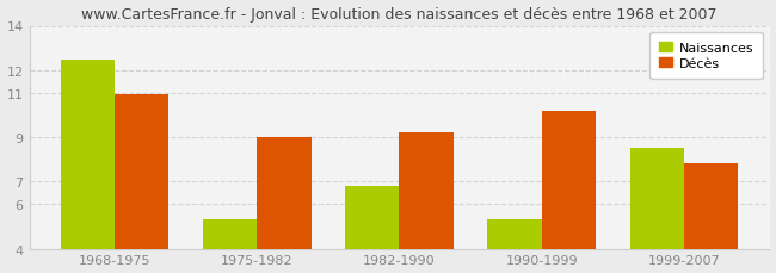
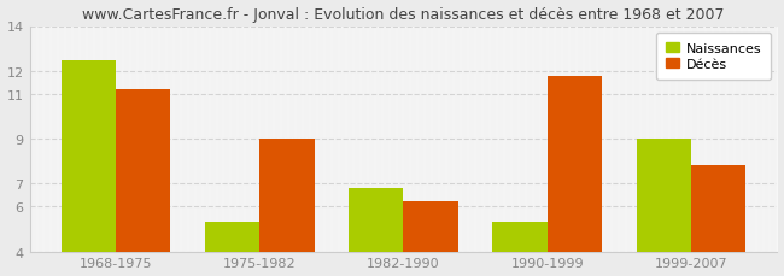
Décès/1968-1975: 10.9 -> 11.2
Décès/1982-1990: 9.2 -> 6.2
Décès/1990-1999: 10.2 -> 11.8
Naissances/1999-2007: 8.5 -> 9.0
